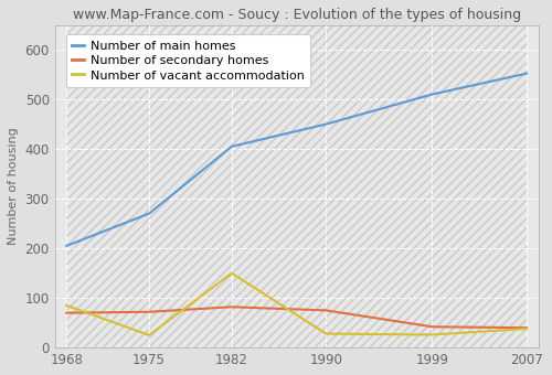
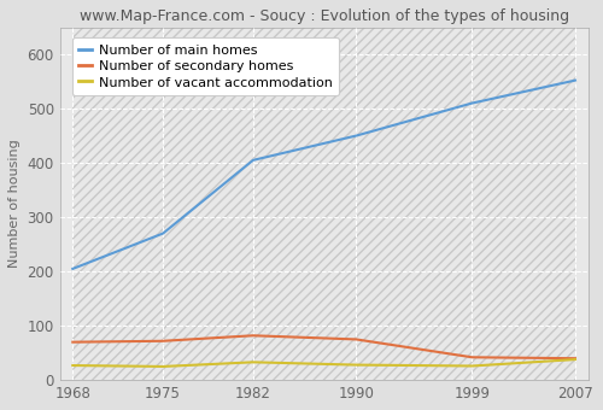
Number of vacant accommodation/1968: 85 -> 27
Number of vacant accommodation/1982: 150 -> 33
